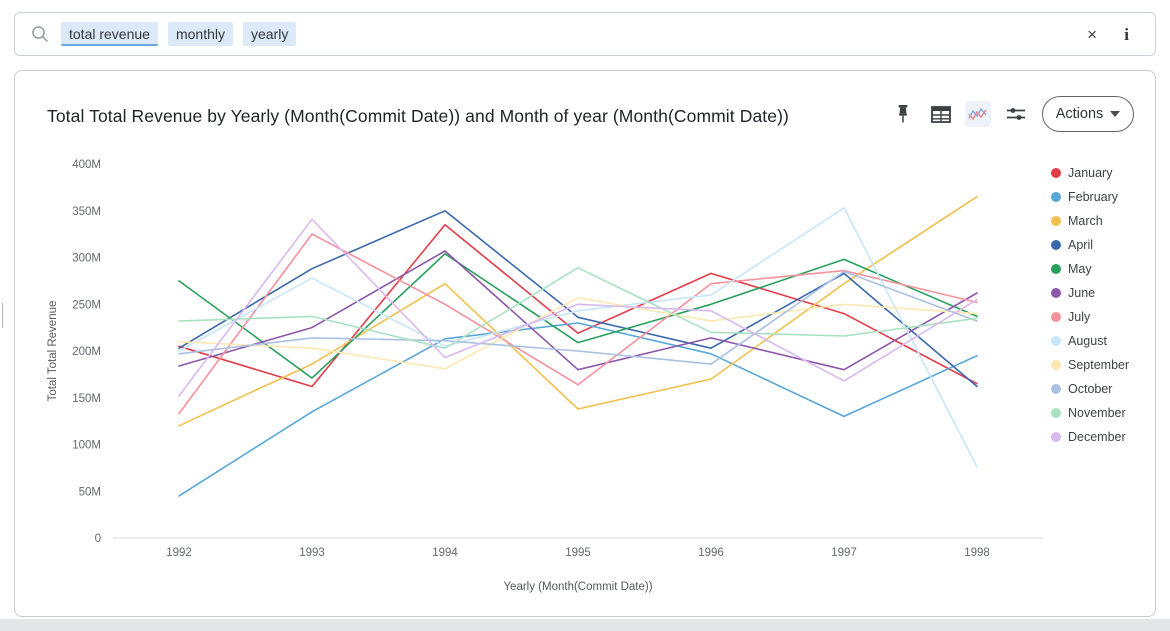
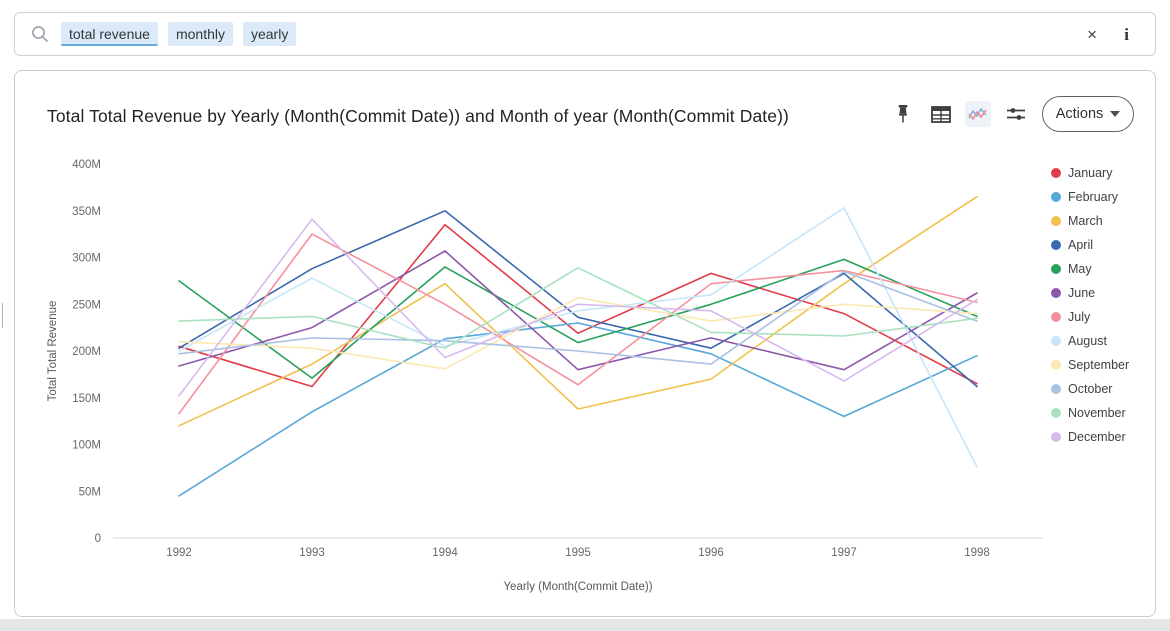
May/1994: 300M -> 290M
